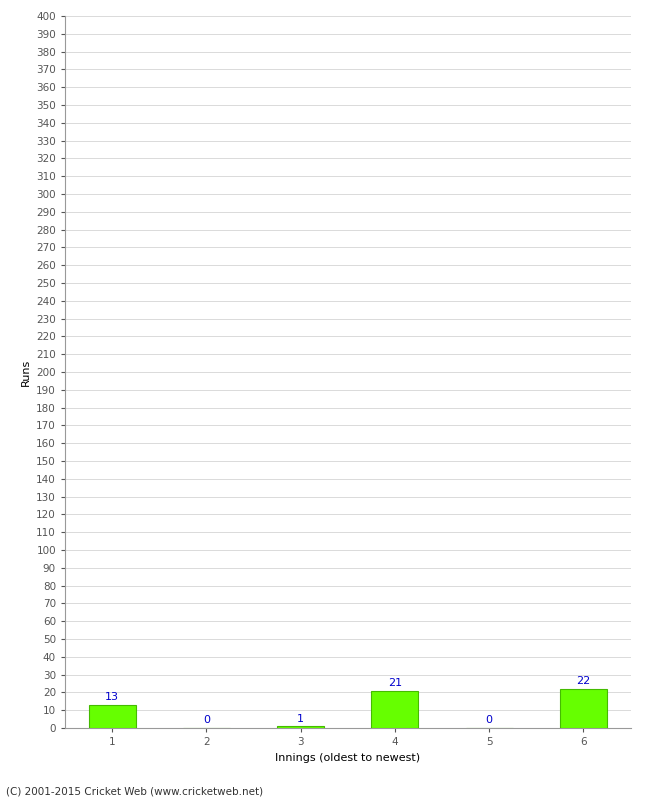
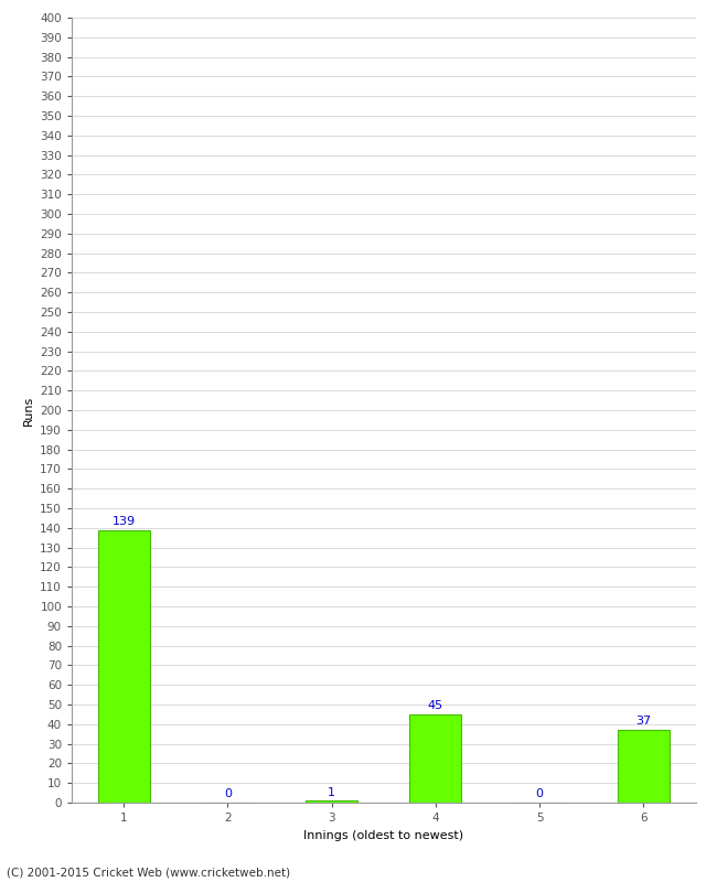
1: 13 -> 139
4: 21 -> 45
6: 22 -> 37
